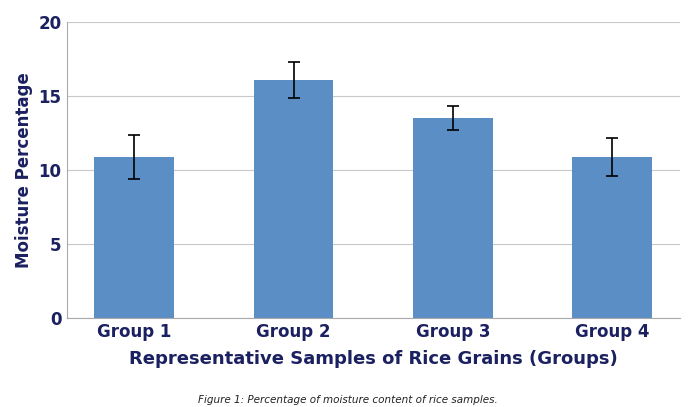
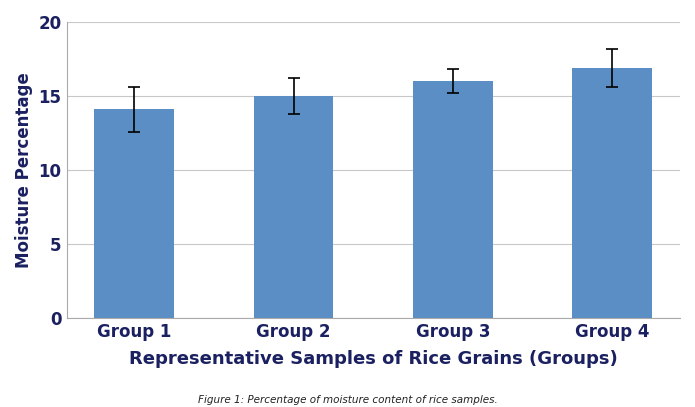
Group 1: 10.9 -> 14.1
Group 2: 16.1 -> 15.0
Group 3: 13.5 -> 16.0
Group 4: 10.9 -> 16.9
